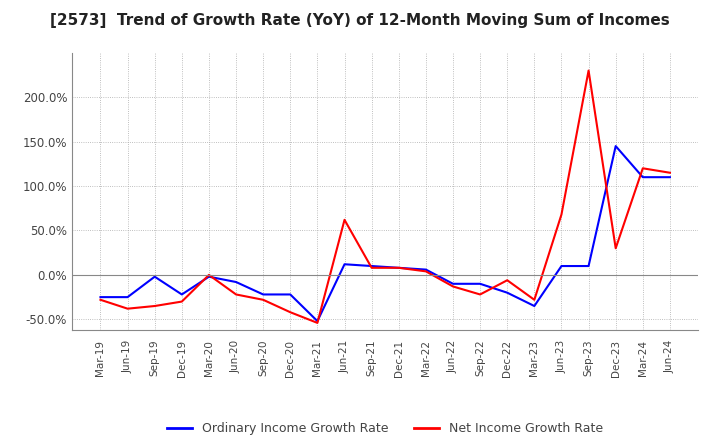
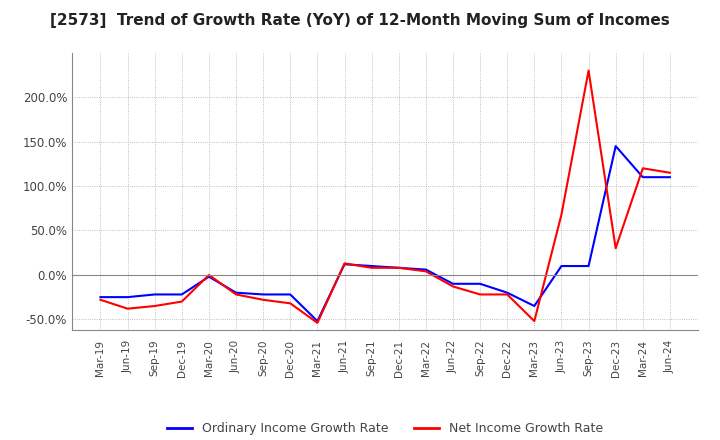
Ordinary Income Growth Rate/Sep-19: -2% -> -22%
Ordinary Income Growth Rate/Jun-20: -8% -> -20%
Net Income Growth Rate/Dec-20: -42% -> -32%
Net Income Growth Rate/Jun-21: 62% -> 13%
Net Income Growth Rate/Dec-22: -6% -> -22%
Net Income Growth Rate/Mar-23: -28% -> -52%
